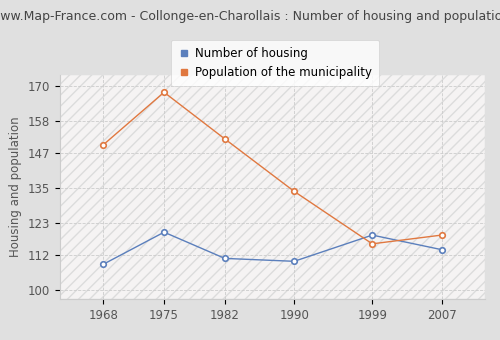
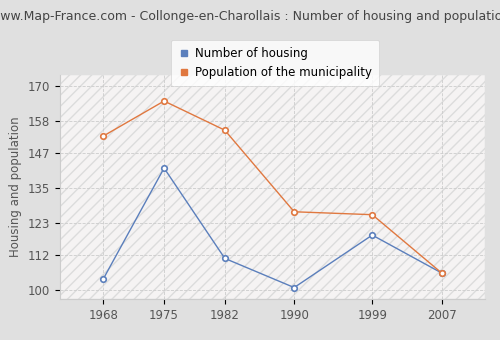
Number of housing/1968: 109 -> 104
Population of the municipality/1968: 150 -> 153
Number of housing/1975: 120 -> 142
Population of the municipality/1975: 168 -> 165
Population of the municipality/1982: 152 -> 155
Number of housing/1990: 110 -> 101
Population of the municipality/1990: 134 -> 127
Population of the municipality/1999: 116 -> 126
Number of housing/2007: 114 -> 106
Population of the municipality/2007: 119 -> 106
